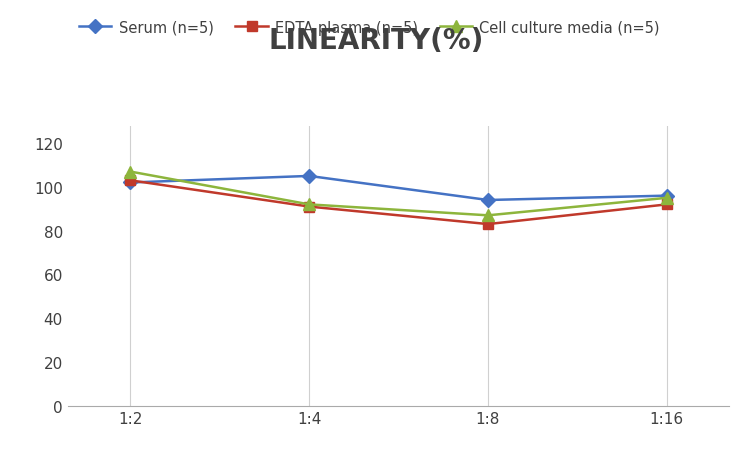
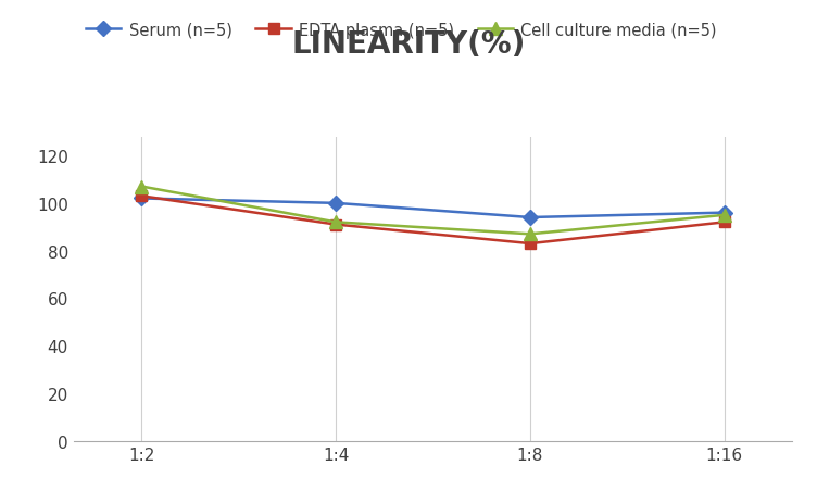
Serum (n=5)/1:4: 105 -> 100
